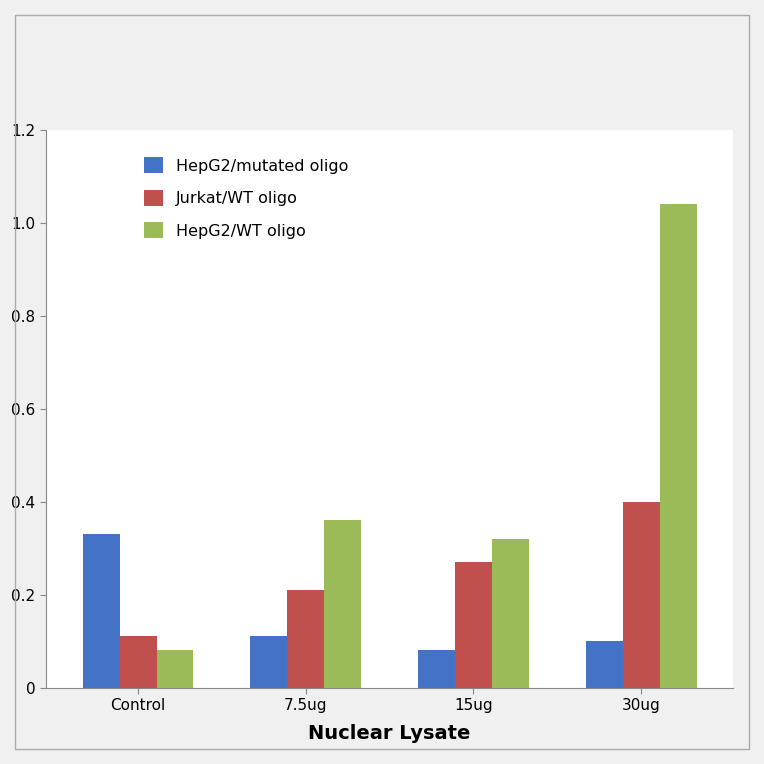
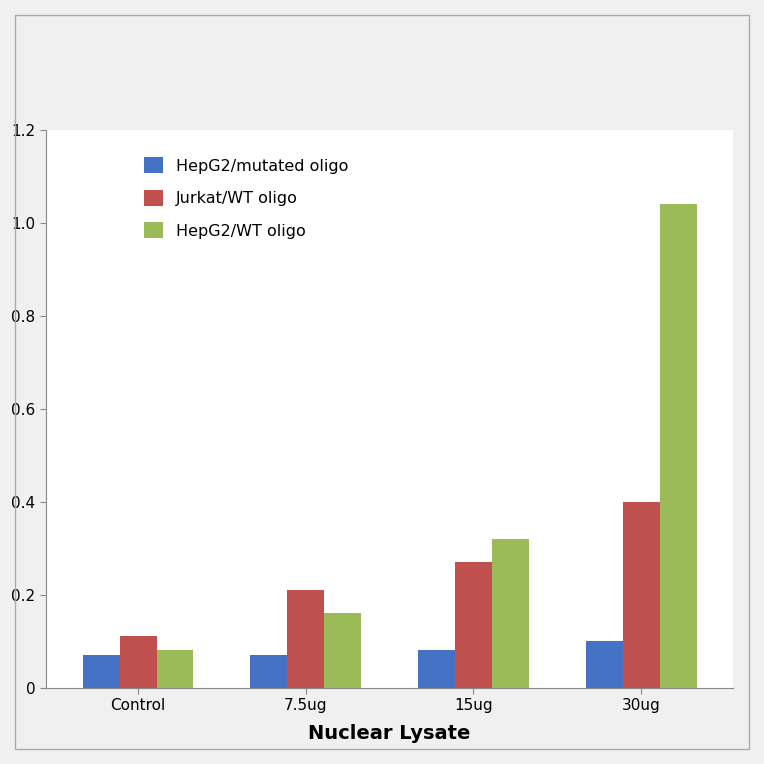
HepG2/mutated oligo/Control: 0.33 -> 0.07
HepG2/mutated oligo/7.5ug: 0.11 -> 0.07
HepG2/WT oligo/7.5ug: 0.36 -> 0.16
